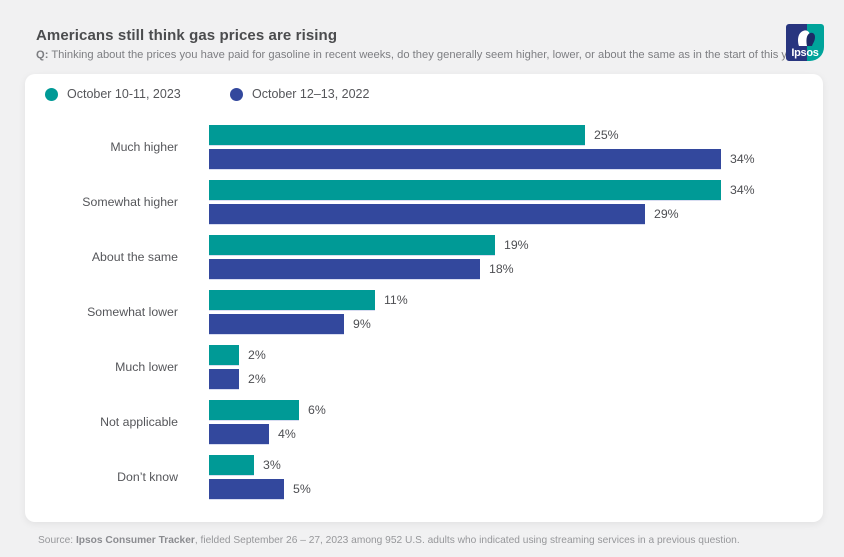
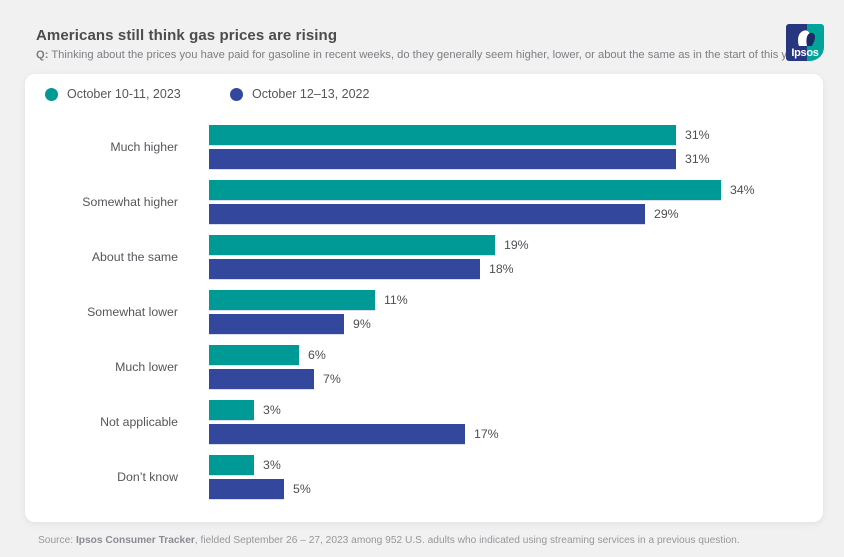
October 10-11, 2023/Much higher: 25% -> 31%
October 12–13, 2022/Much higher: 34% -> 31%
October 10-11, 2023/Much lower: 2% -> 6%
October 12–13, 2022/Much lower: 2% -> 7%
October 10-11, 2023/Not applicable: 6% -> 3%
October 12–13, 2022/Not applicable: 4% -> 17%
